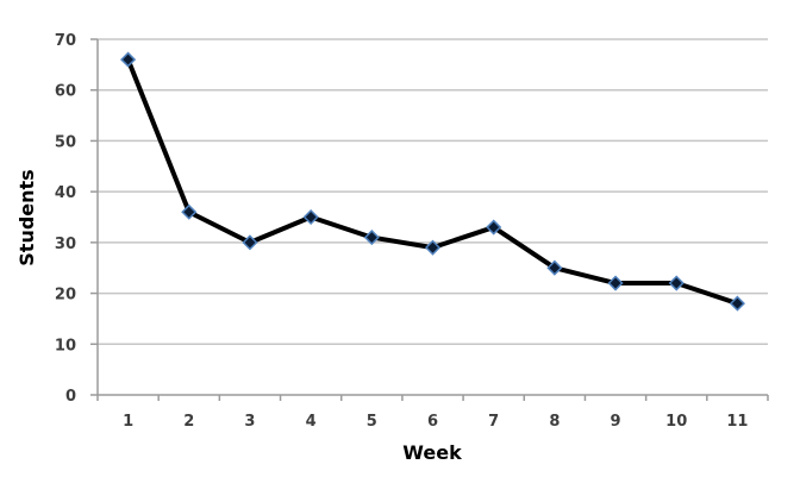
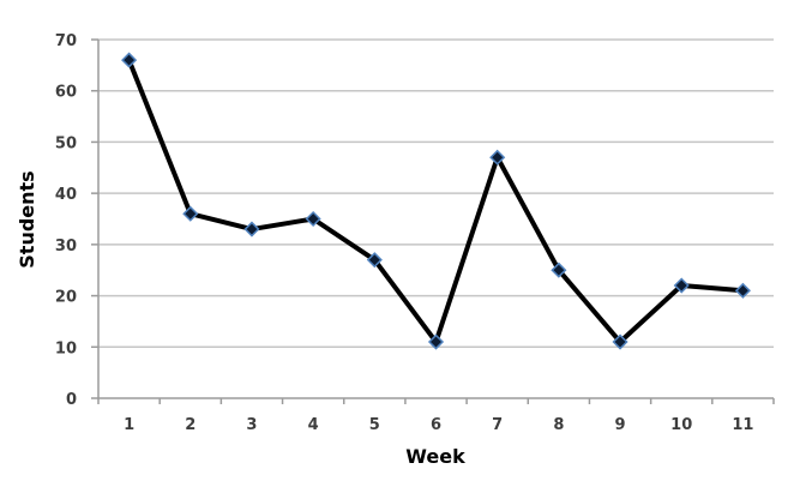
3: 30 -> 33
5: 31 -> 27
6: 29 -> 11
7: 33 -> 47
9: 22 -> 11
11: 18 -> 21
